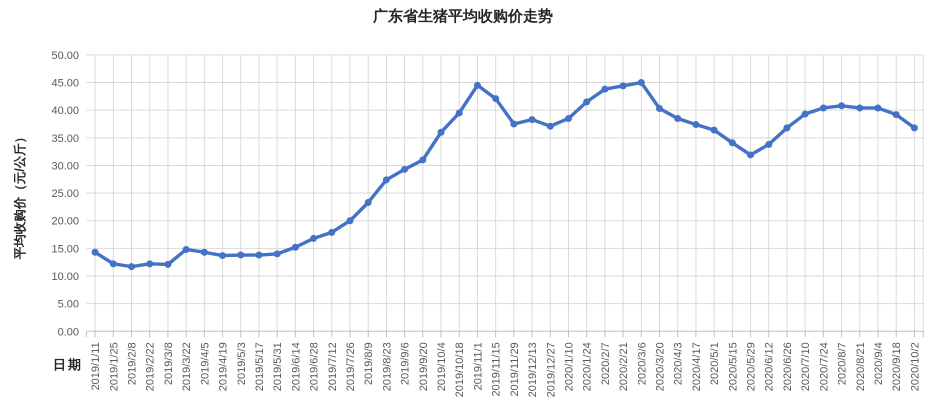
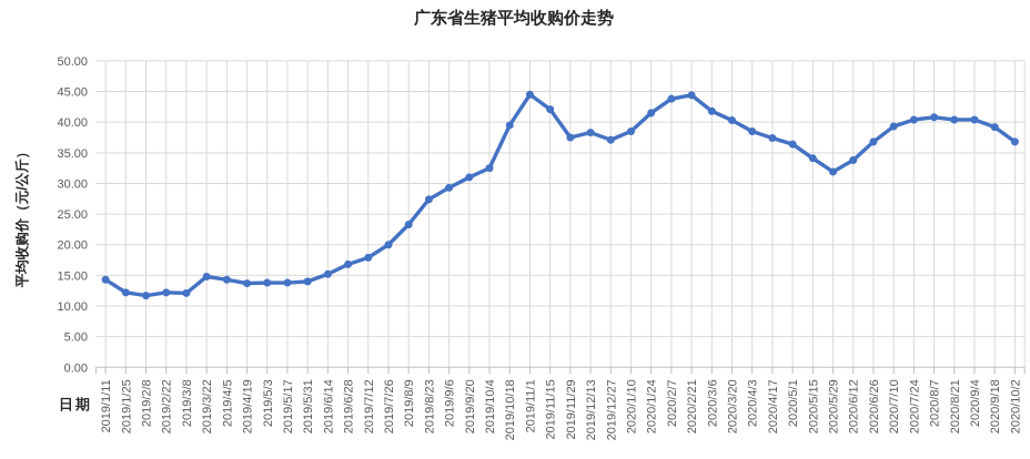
2019/10/4: 36 -> 32
2020/3/6: 45 -> 42
